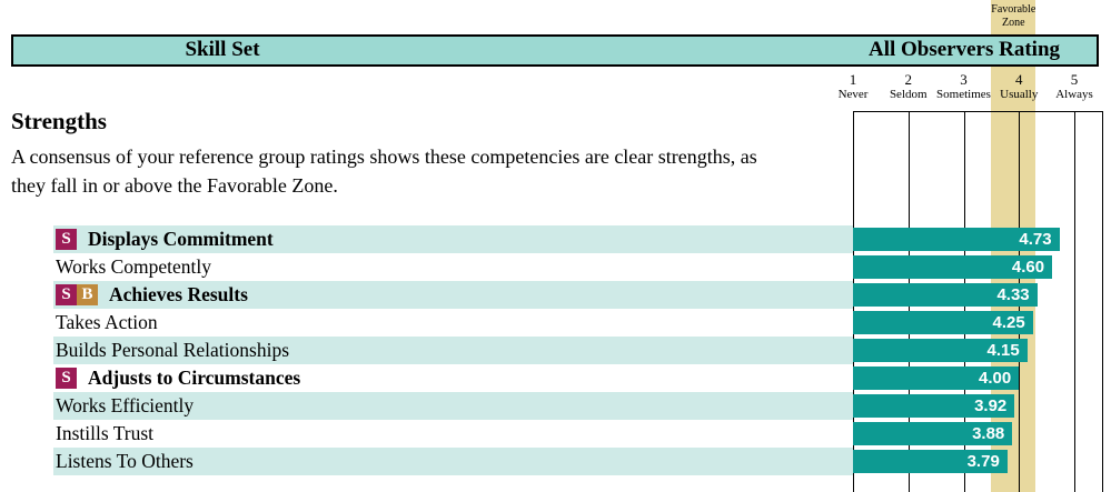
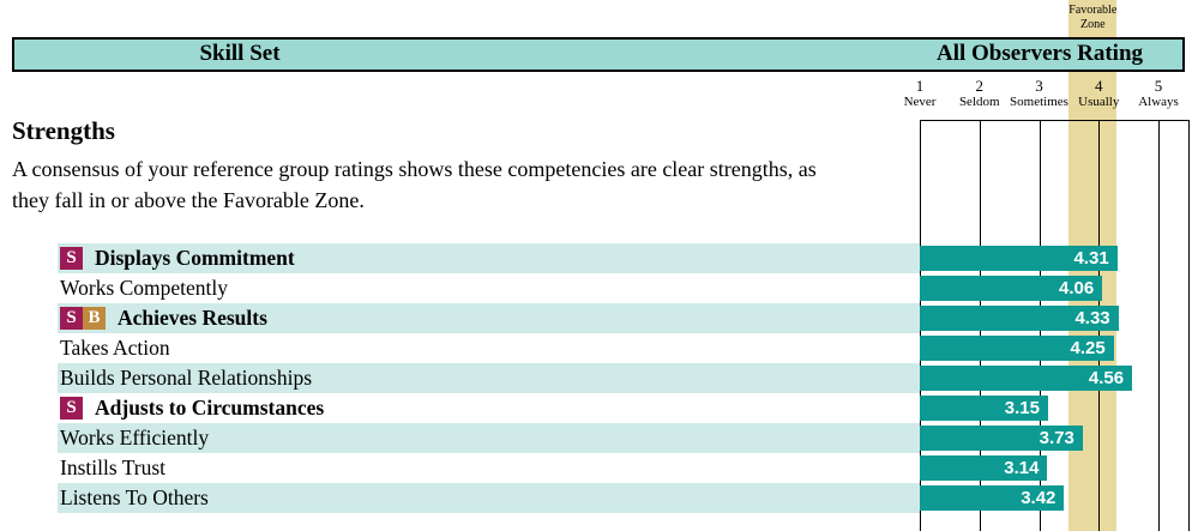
Displays Commitment: 4.73 -> 4.31
Works Competently: 4.60 -> 4.06
Builds Personal Relationships: 4.15 -> 4.56
Adjusts to Circumstances: 4.00 -> 3.15
Works Efficiently: 3.92 -> 3.73
Instills Trust: 3.88 -> 3.14
Listens To Others: 3.79 -> 3.42
